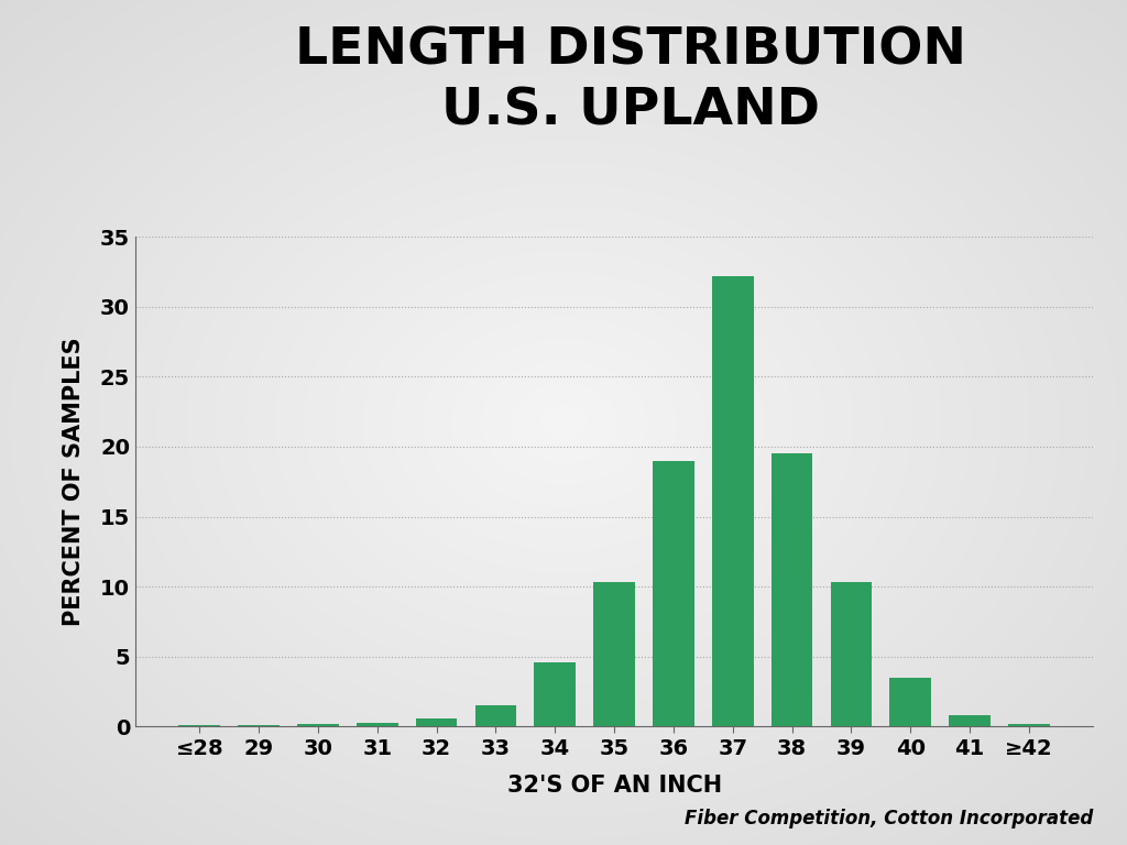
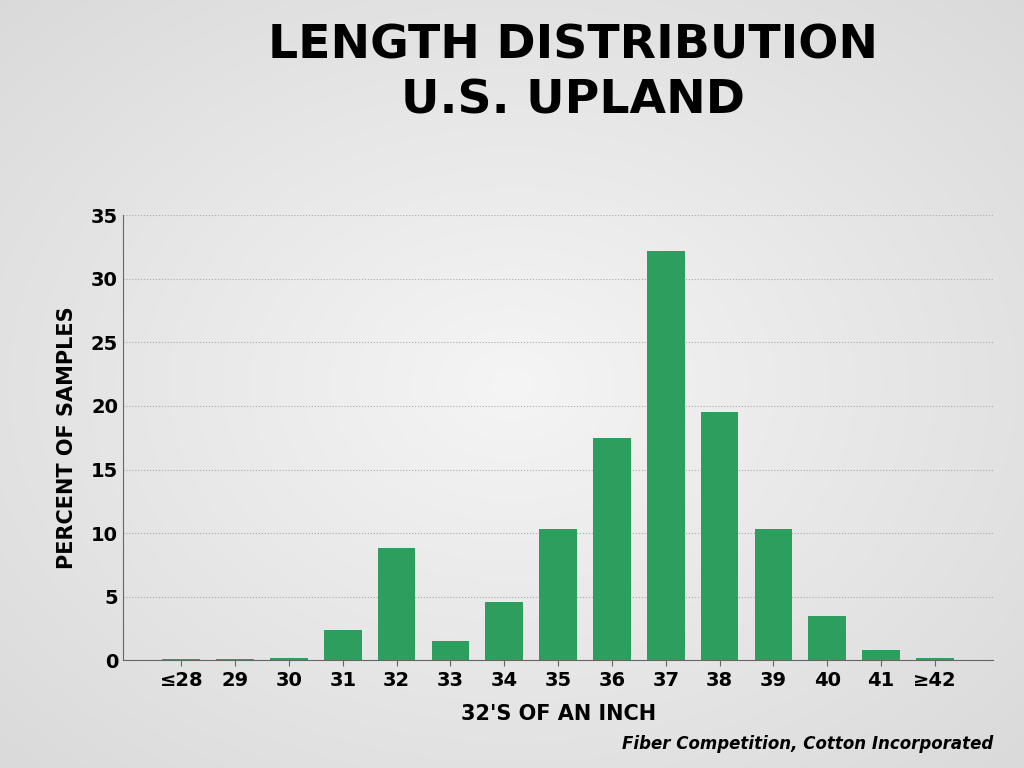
31: 0.3 -> 2.4
32: 0.6 -> 8.8
36: 19.0 -> 17.5
